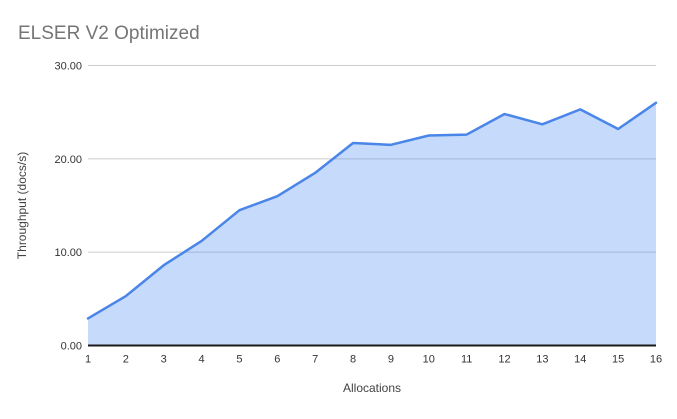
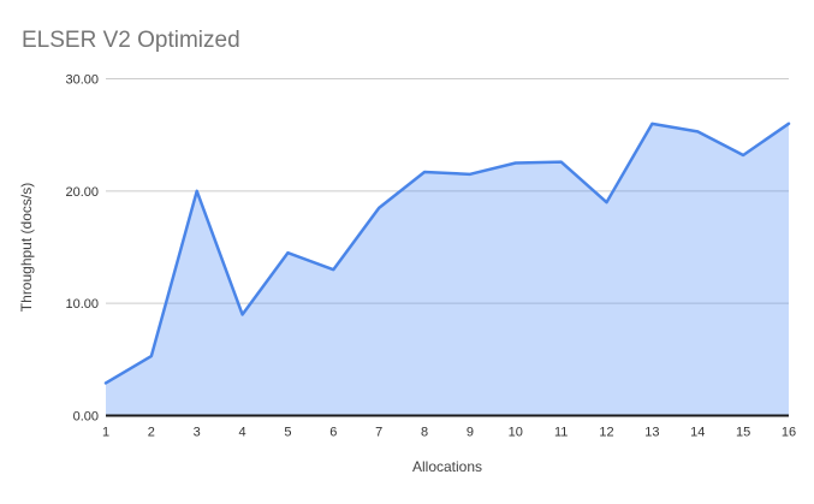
3: 9 -> 20
4: 11 -> 9
6: 16 -> 13
12: 25 -> 19
13: 24 -> 26
